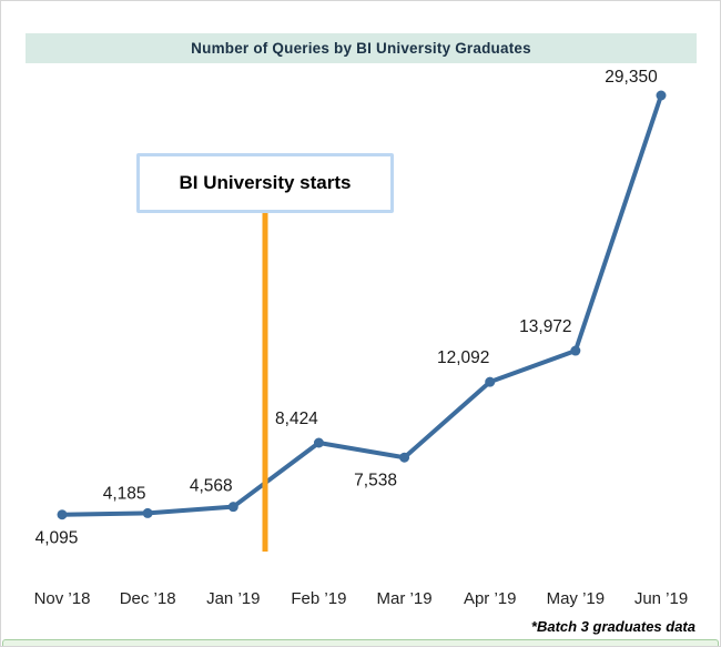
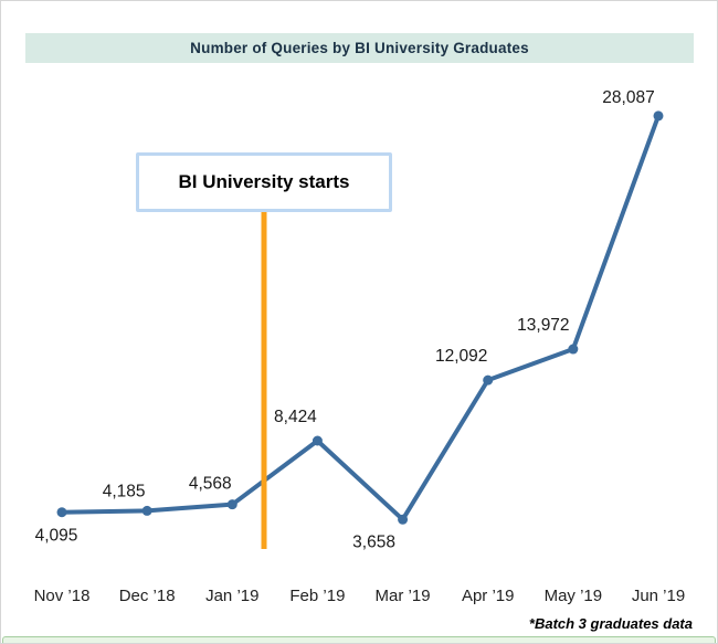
Mar ’19: 7,538 -> 3,658
Jun ’19: 29,350 -> 28,087
